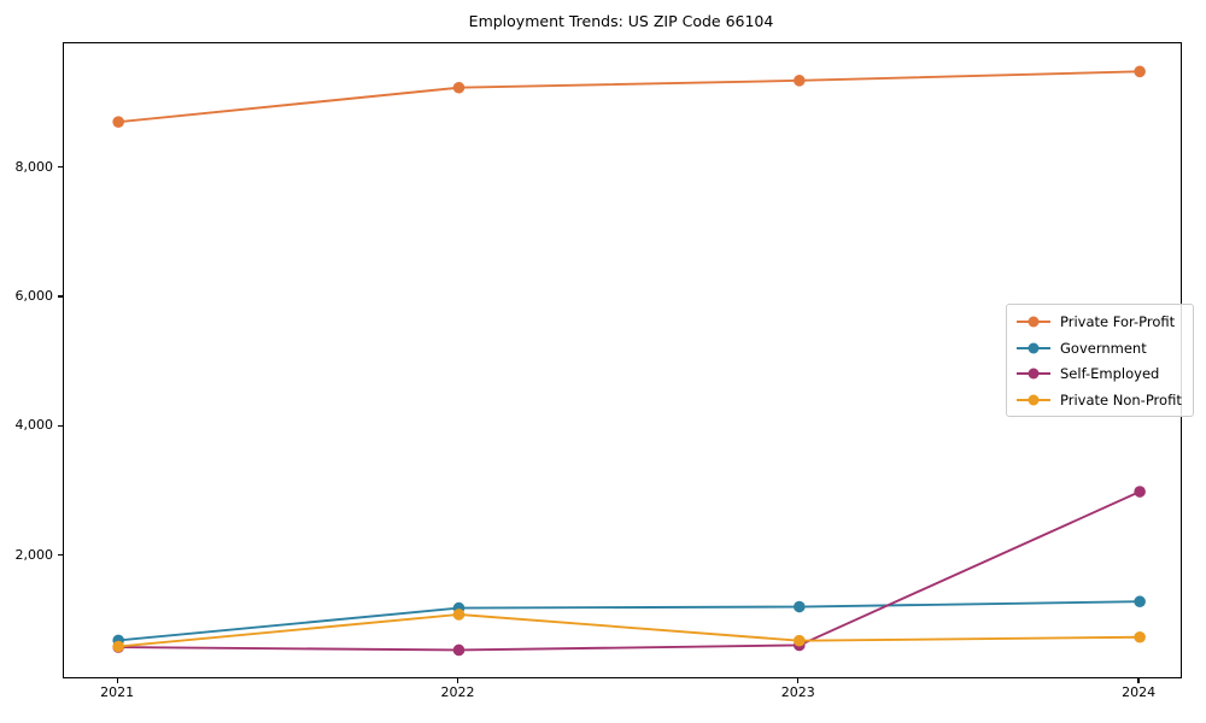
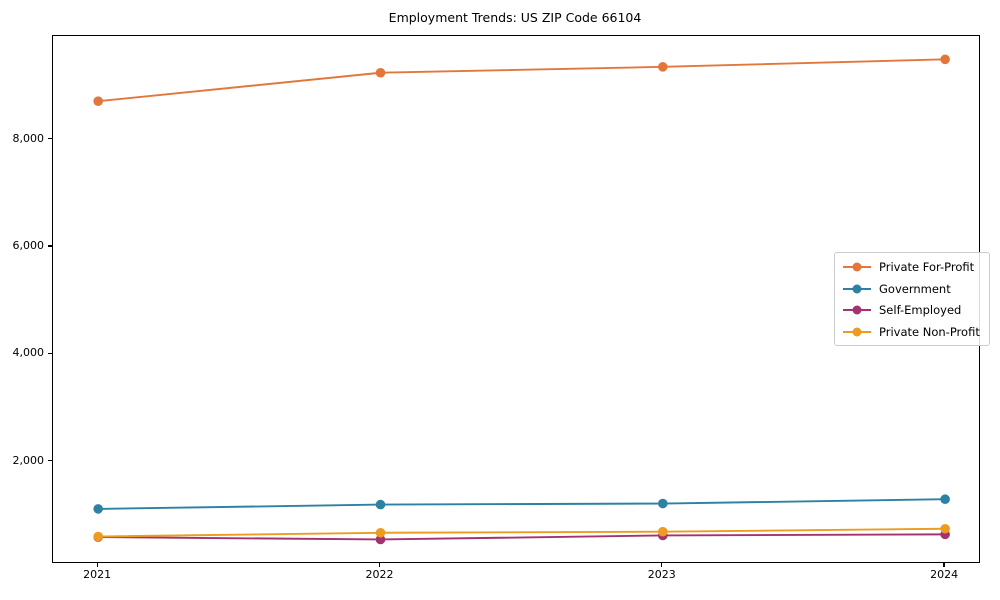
Government/2021: 700 -> 1100
Private Non-Profit/2022: 1100 -> 700
Self-Employed/2024: 3000 -> 600
